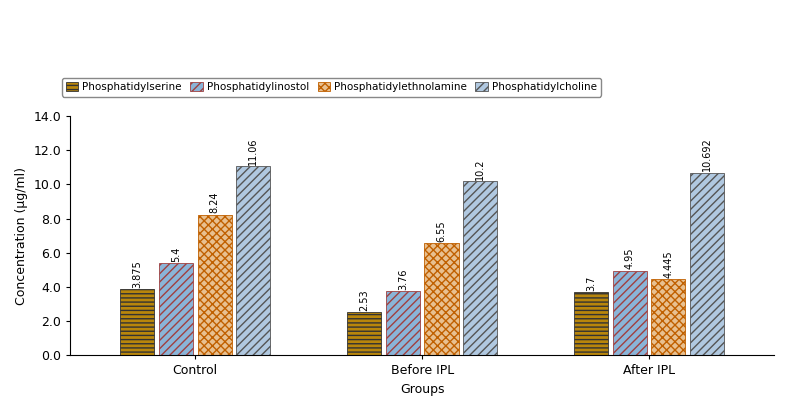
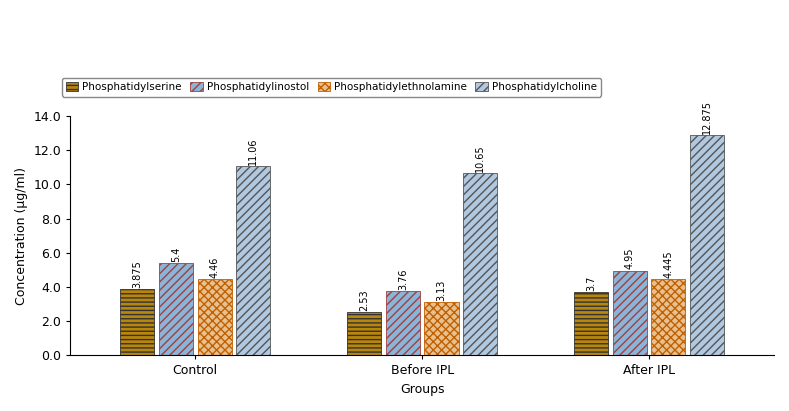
Phosphatidylethnolamine/Control: 8.24 -> 4.46
Phosphatidylethnolamine/Before IPL: 6.55 -> 3.13
Phosphatidylcholine/Before IPL: 10.2 -> 10.65
Phosphatidylcholine/After IPL: 10.692 -> 12.875
